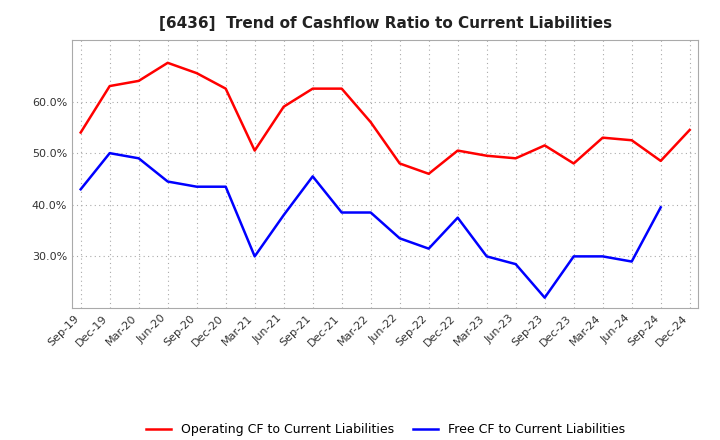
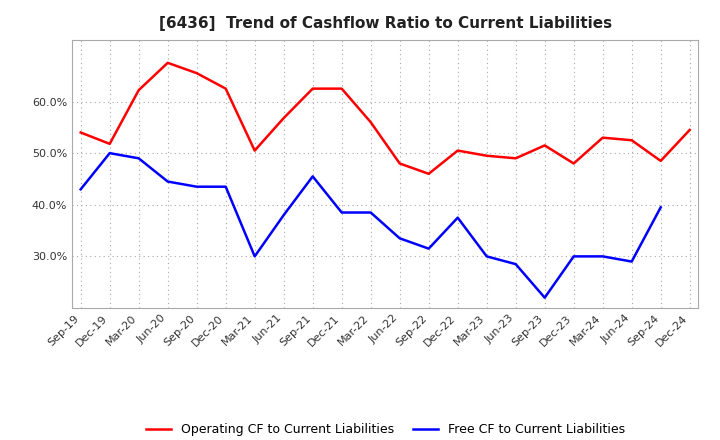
Operating CF to Current Liabilities/Dec-19: 63.0% -> 51.8%
Operating CF to Current Liabilities/Mar-20: 64.0% -> 62.2%
Operating CF to Current Liabilities/Jun-21: 59.0% -> 56.8%
